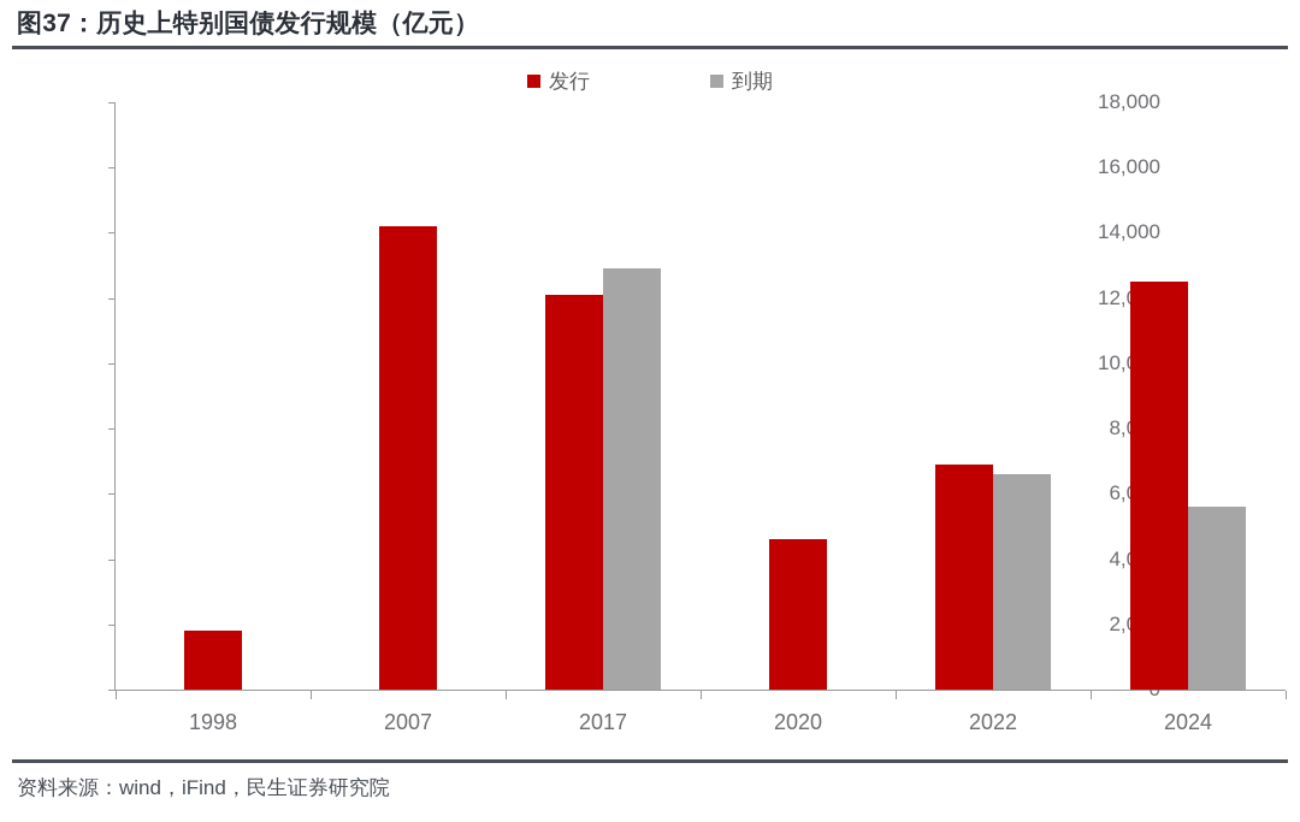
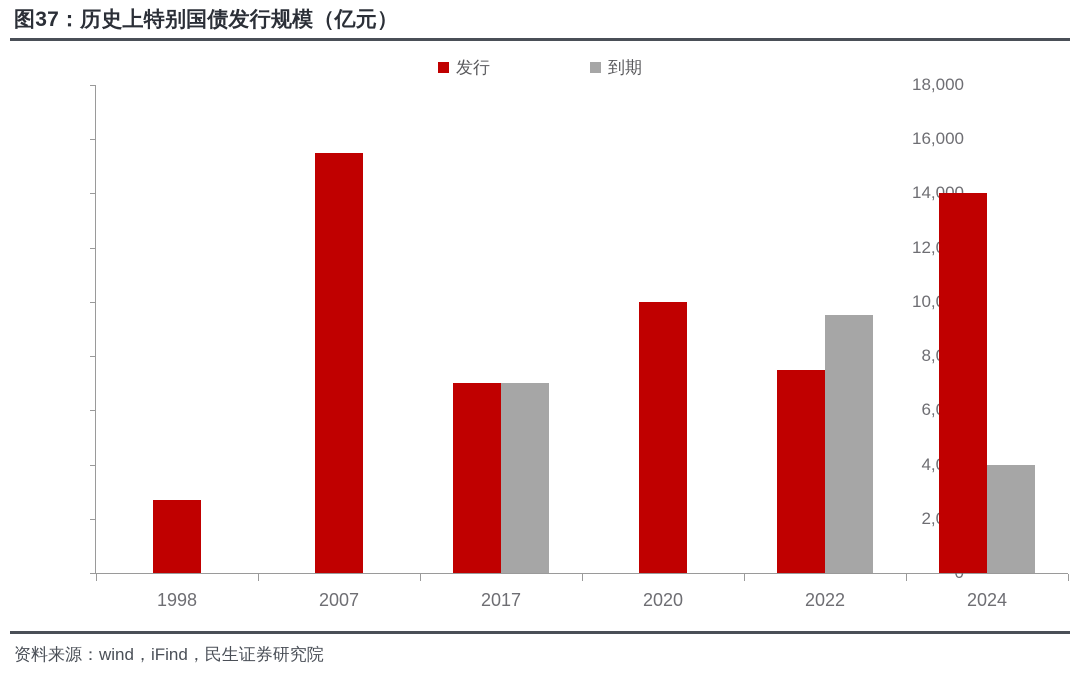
发行/1998: 1800 -> 2700
发行/2007: 14200 -> 15500
发行/2017: 12100 -> 7000
到期/2017: 12900 -> 7000
发行/2020: 4600 -> 10000
发行/2022: 6900 -> 7500
到期/2022: 6600 -> 9500
发行/2024: 12500 -> 14000
到期/2024: 5600 -> 4000
